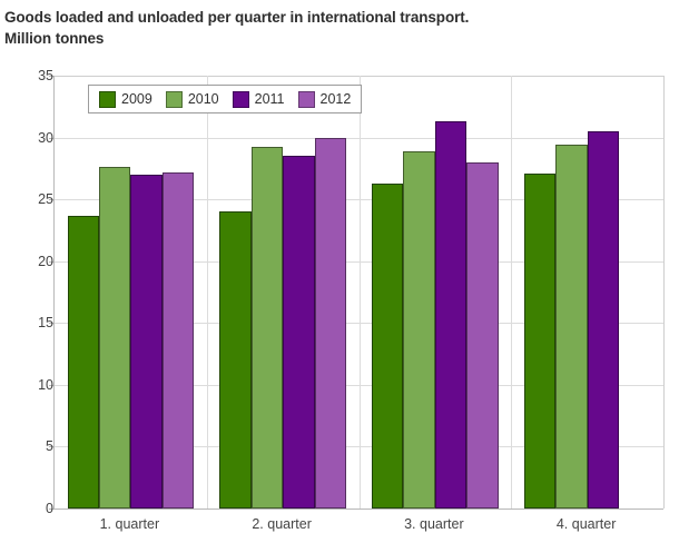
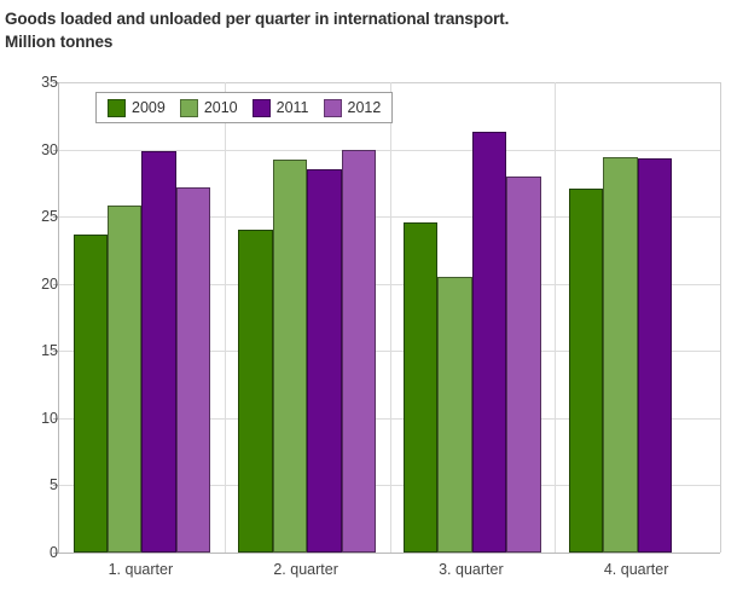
2010/1. quarter: 27.6 -> 25.8
2011/1. quarter: 27.0 -> 29.9
2009/3. quarter: 26.3 -> 24.6
2010/3. quarter: 28.9 -> 20.5
2011/4. quarter: 30.5 -> 29.3
